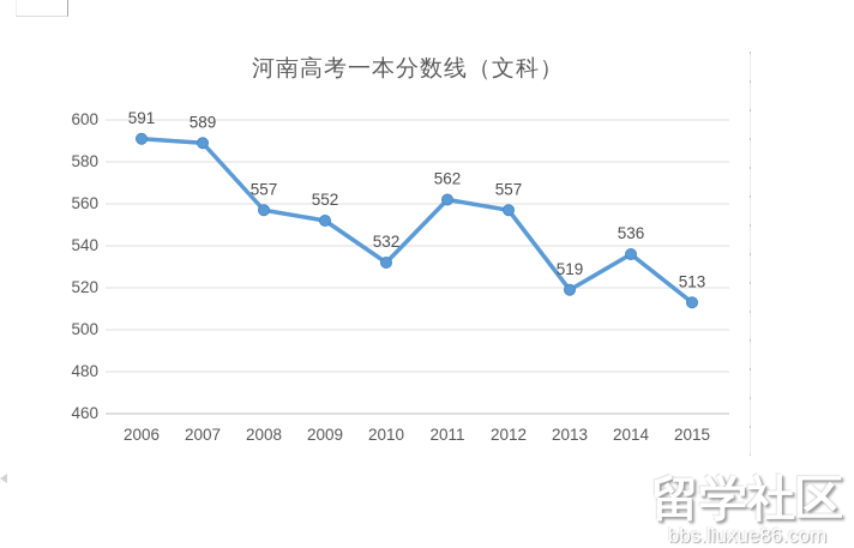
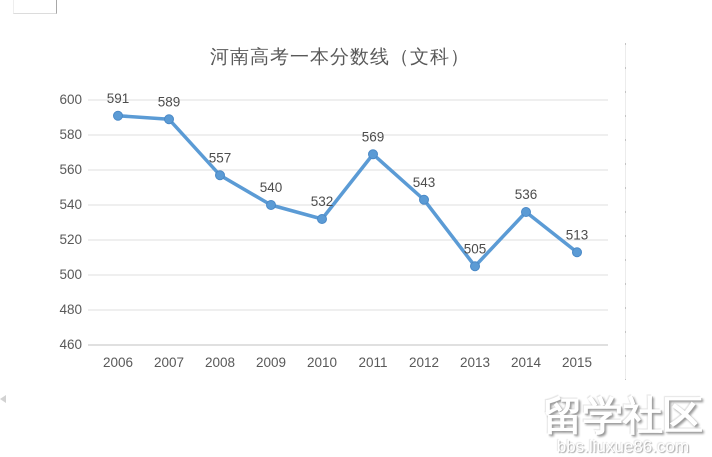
2009: 552 -> 540
2011: 562 -> 569
2012: 557 -> 543
2013: 519 -> 505
